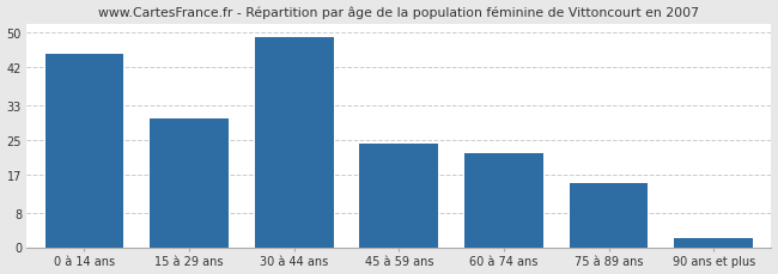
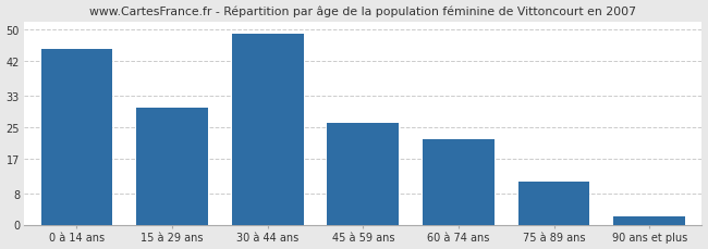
45 à 59 ans: 24 -> 26
75 à 89 ans: 15 -> 11
